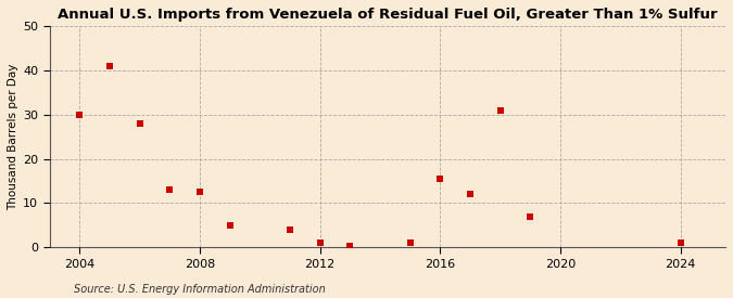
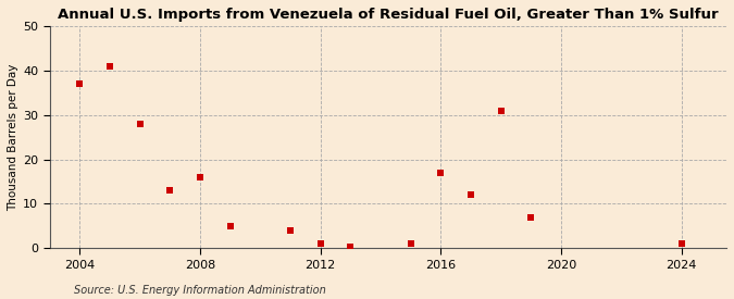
2004: 30.0 -> 37.0
2008: 12.5 -> 16.0
2016: 15.5 -> 17.0
